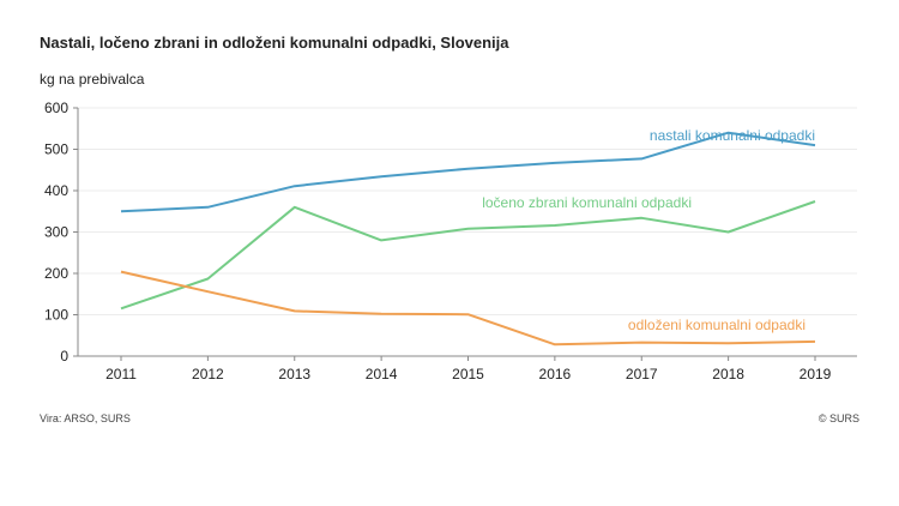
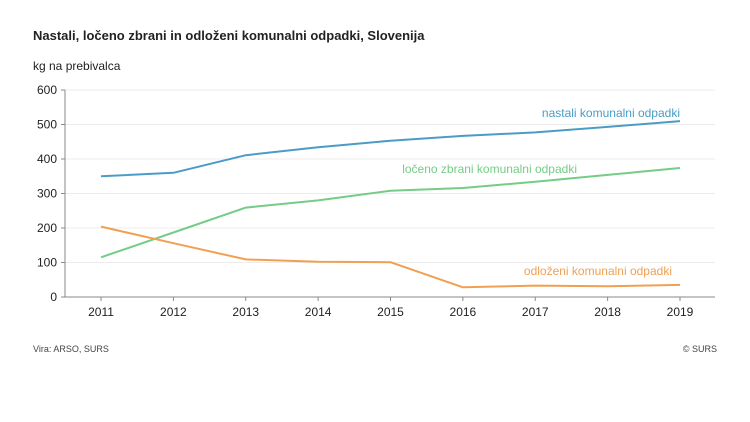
ločeno zbrani komunalni odpadki/2013: 360 -> 260
nastali komunalni odpadki/2018: 540 -> 490
ločeno zbrani komunalni odpadki/2018: 300 -> 350
